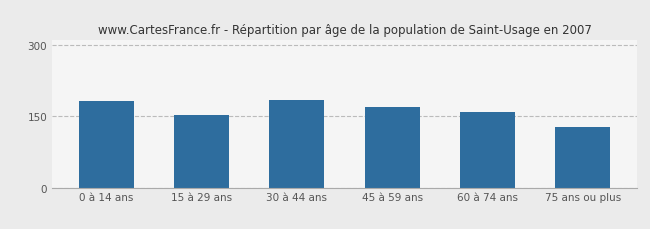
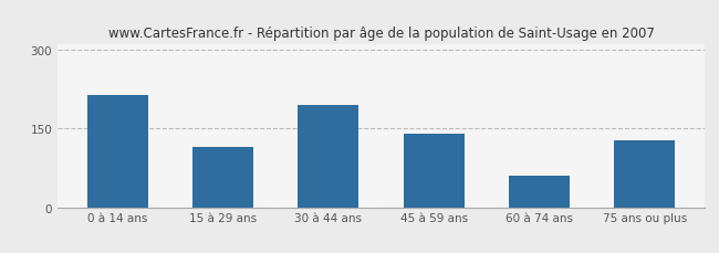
0 à 14 ans: 183 -> 215
15 à 29 ans: 152 -> 115
30 à 44 ans: 184 -> 195
45 à 59 ans: 170 -> 140
60 à 74 ans: 160 -> 60
